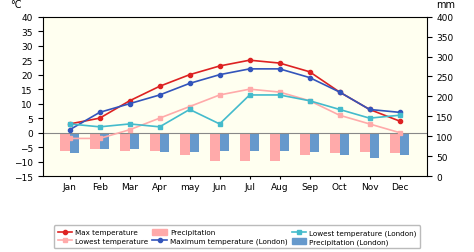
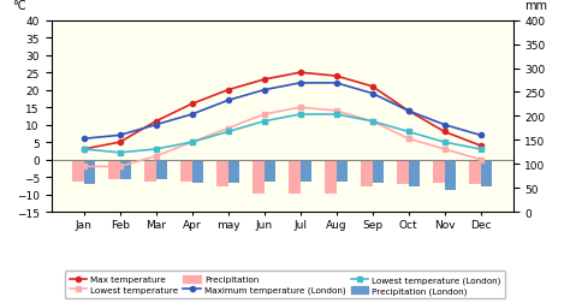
Maximum temperature (London)/Jan: 1 -> 6
Lowest temperature (London)/Apr: 2 -> 5
Lowest temperature (London)/Jun: 3 -> 11
Maximum temperature (London)/Nov: 8 -> 10
Lowest temperature (London)/Dec: 6 -> 3
